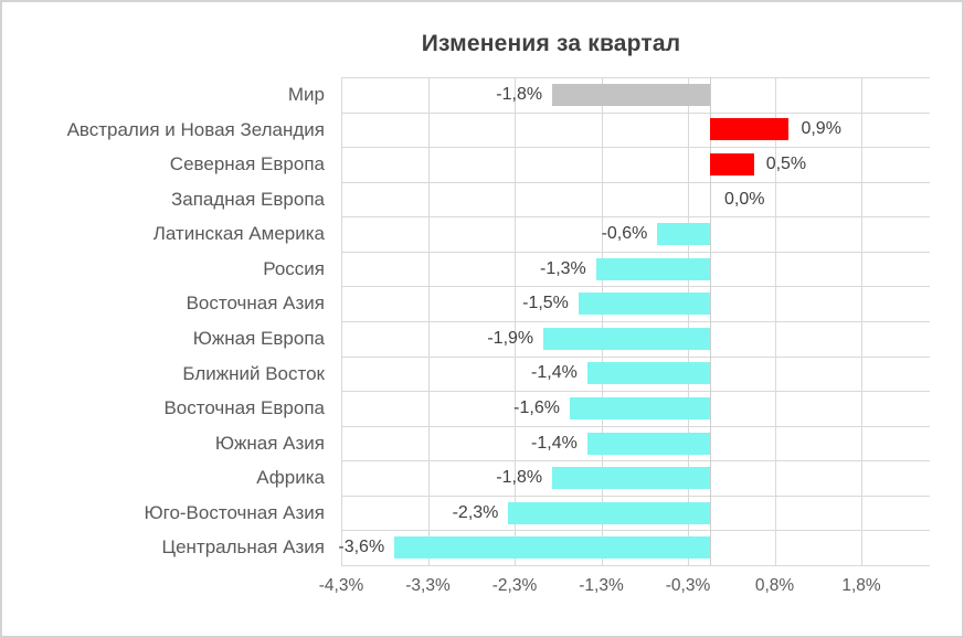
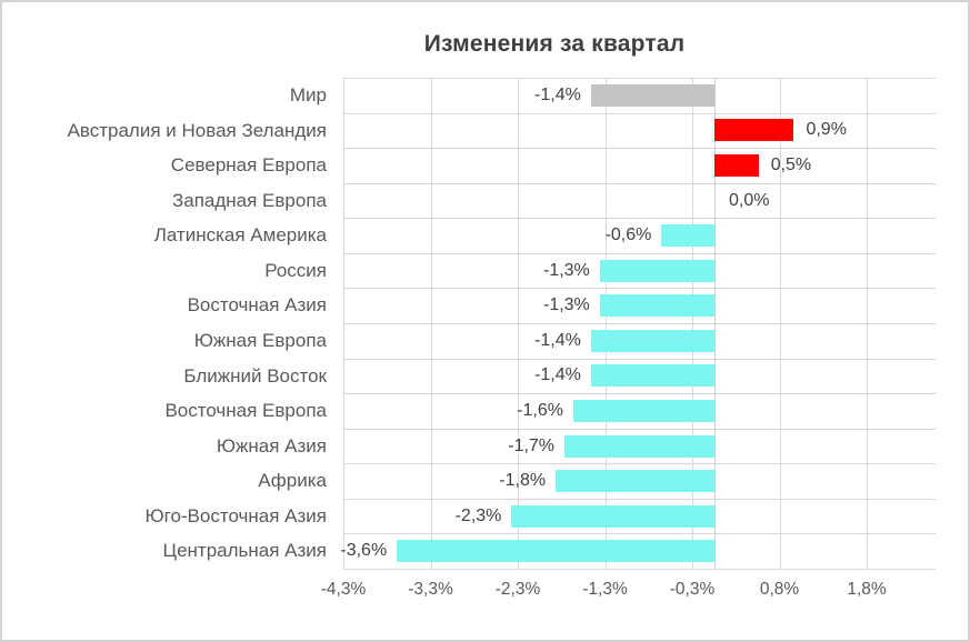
Мир: -1,8% -> -1,4%
Восточная Азия: -1,5% -> -1,3%
Южная Европа: -1,9% -> -1,4%
Южная Азия: -1,4% -> -1,7%
